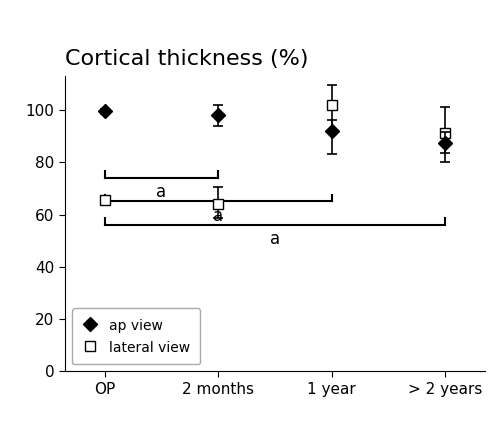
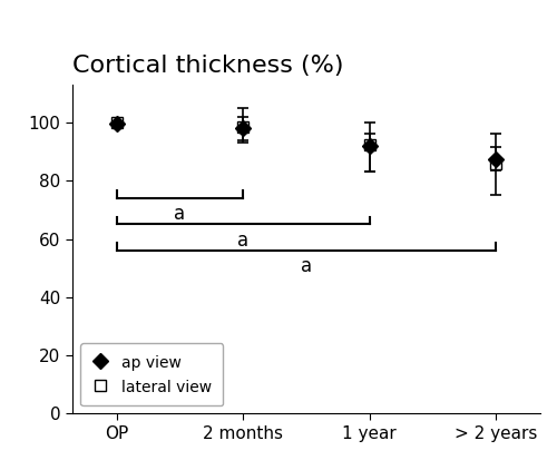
lateral view/OP: 65.5 -> 100.0
lateral view/2 months: 64.0 -> 98.5
lateral view/1 year: 102.0 -> 92.5
lateral view/> 2 years: 91.0 -> 86.0
